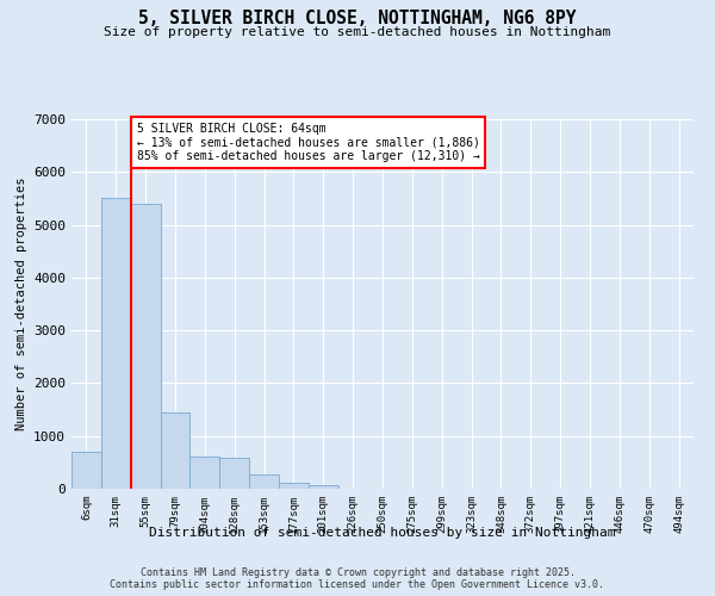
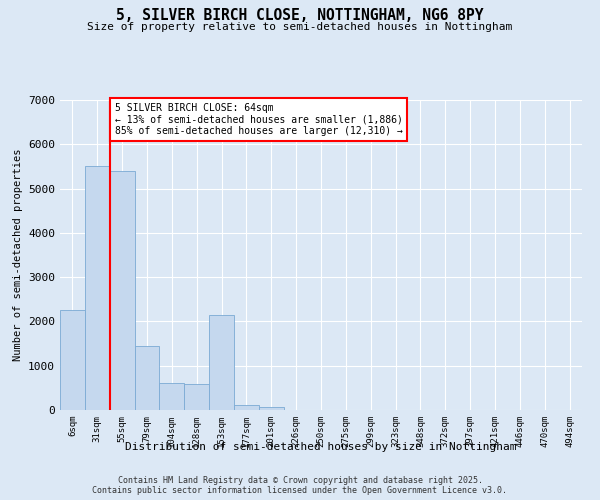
6sqm: 700 -> 2250
153sqm: 270 -> 2150
